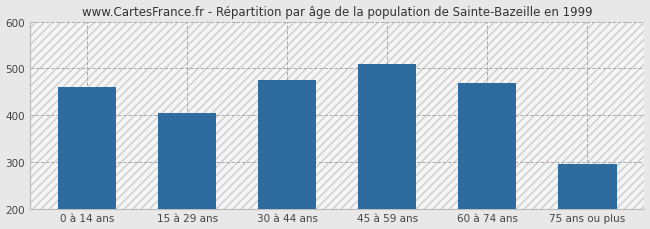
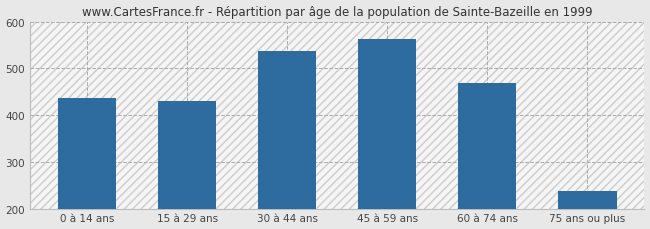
0 à 14 ans: 460 -> 437
15 à 29 ans: 405 -> 430
30 à 44 ans: 475 -> 537
45 à 59 ans: 510 -> 563
75 ans ou plus: 295 -> 237
